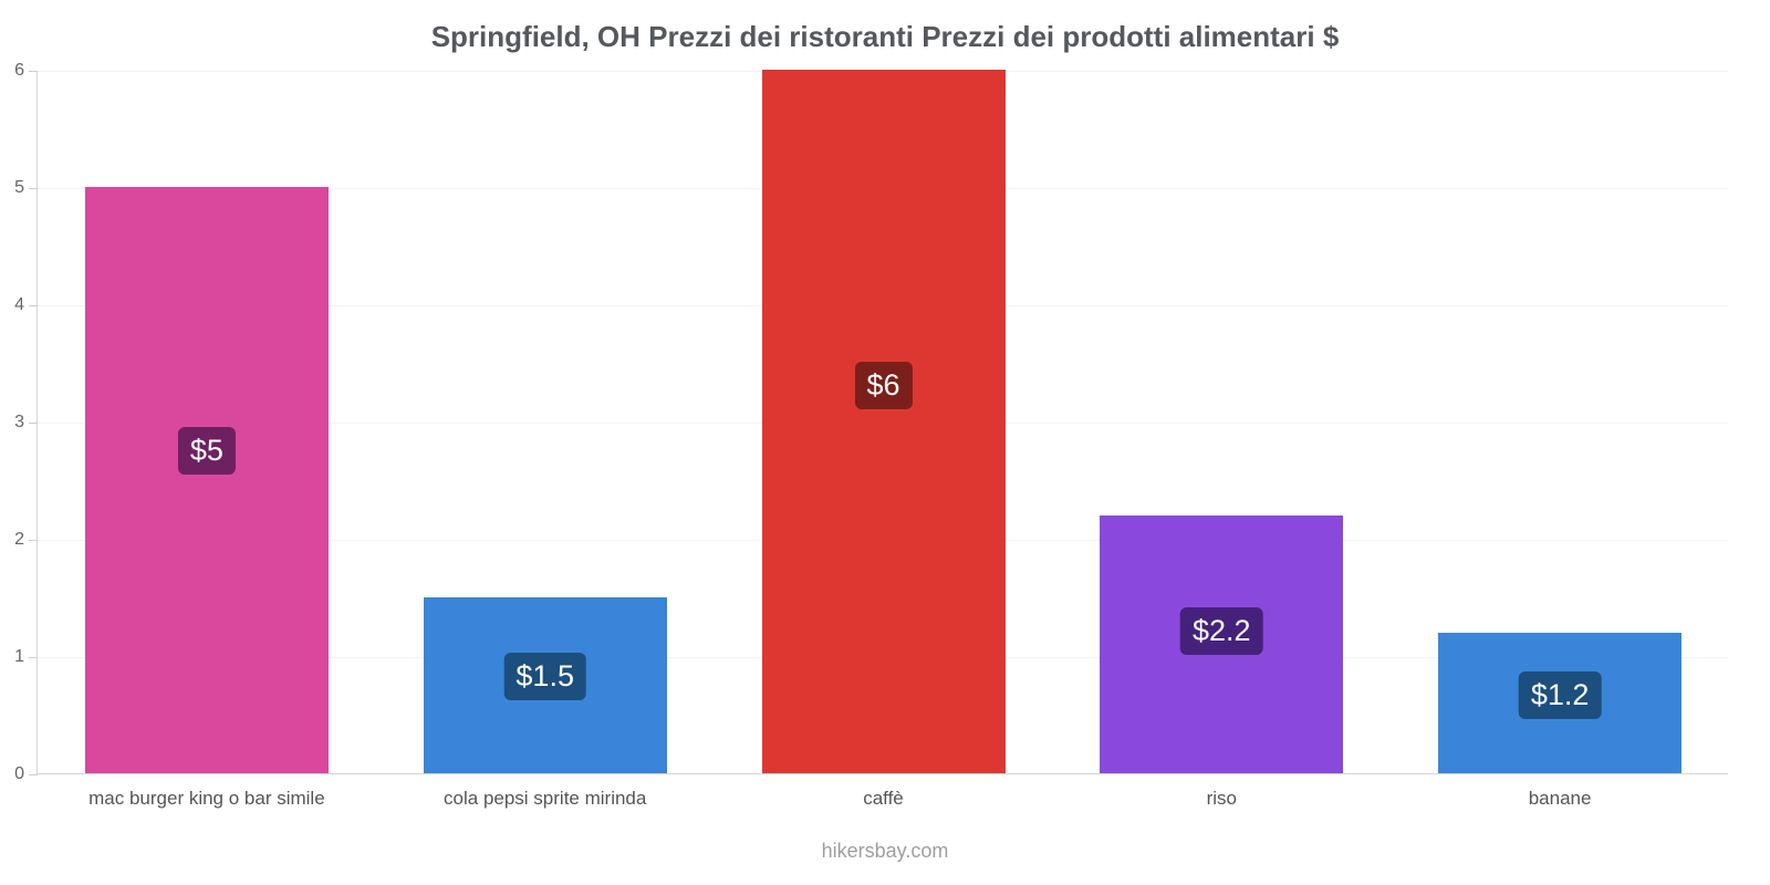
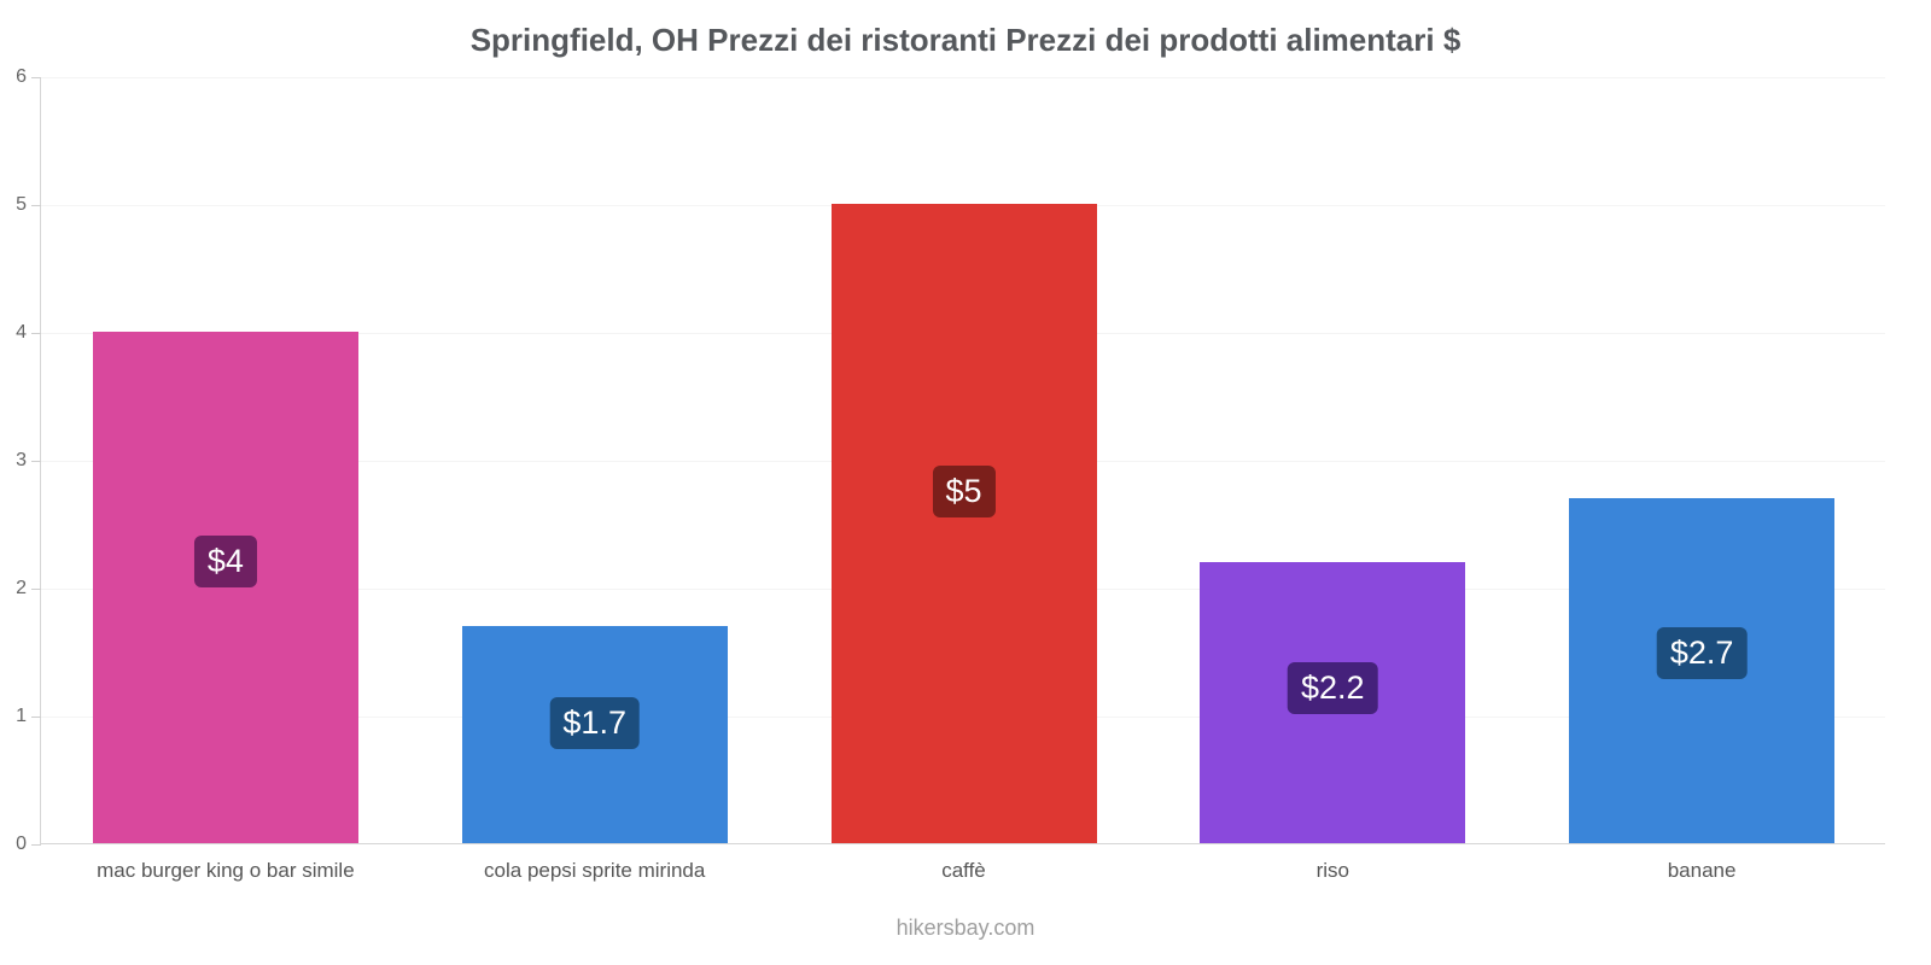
mac burger king o bar simile: $5 -> $4
cola pepsi sprite mirinda: $1.5 -> $1.7
caffè: $6 -> $5
banane: $1.2 -> $2.7
